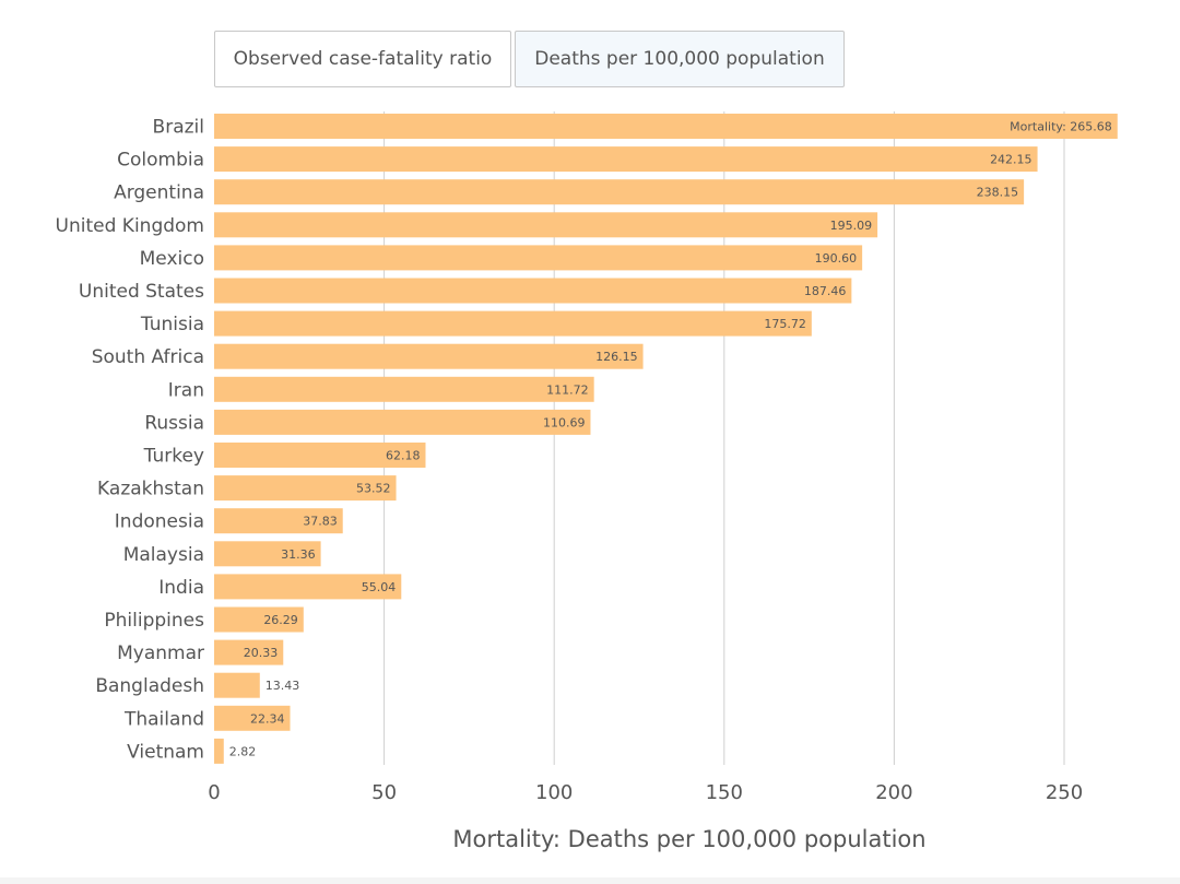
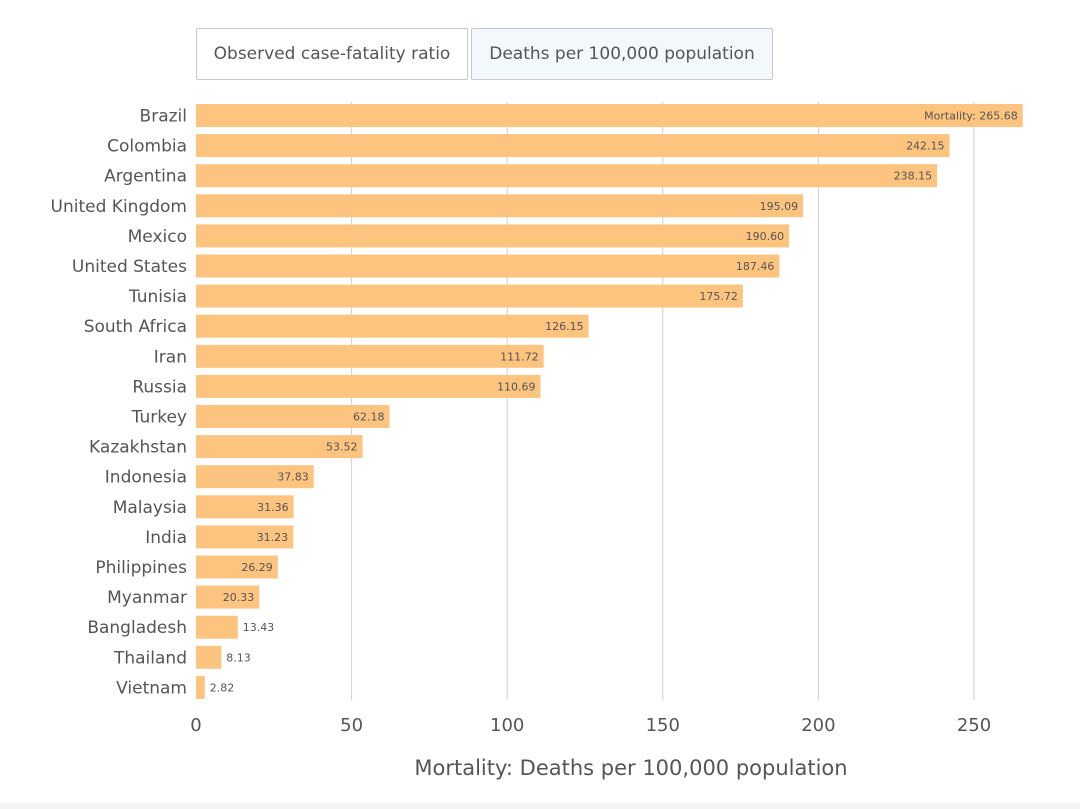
India: 55.04 -> 31.23
Thailand: 22.34 -> 8.13
